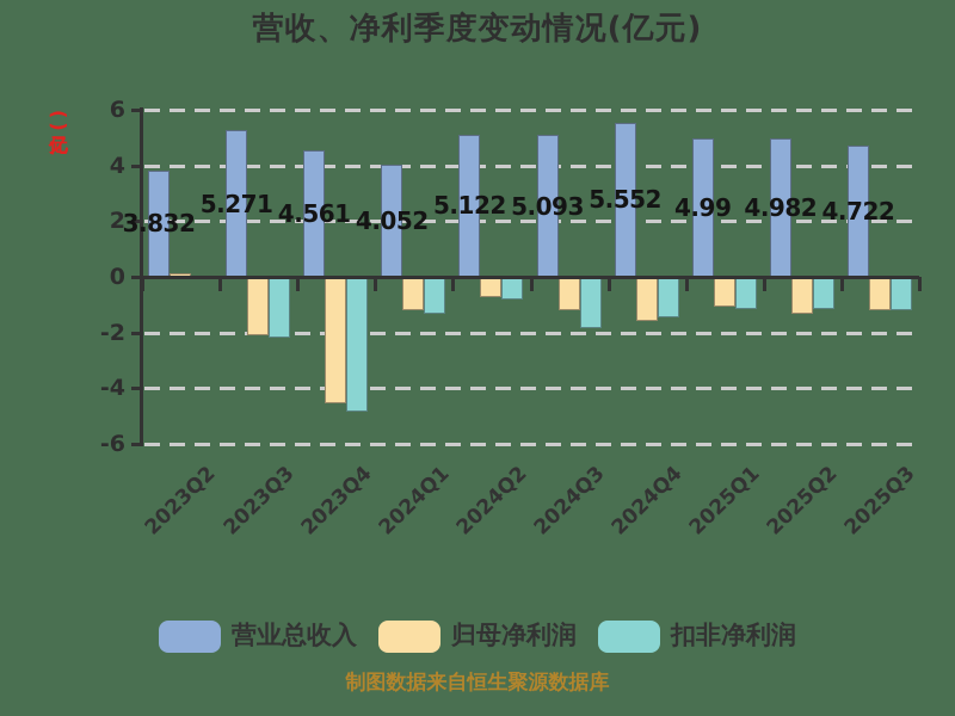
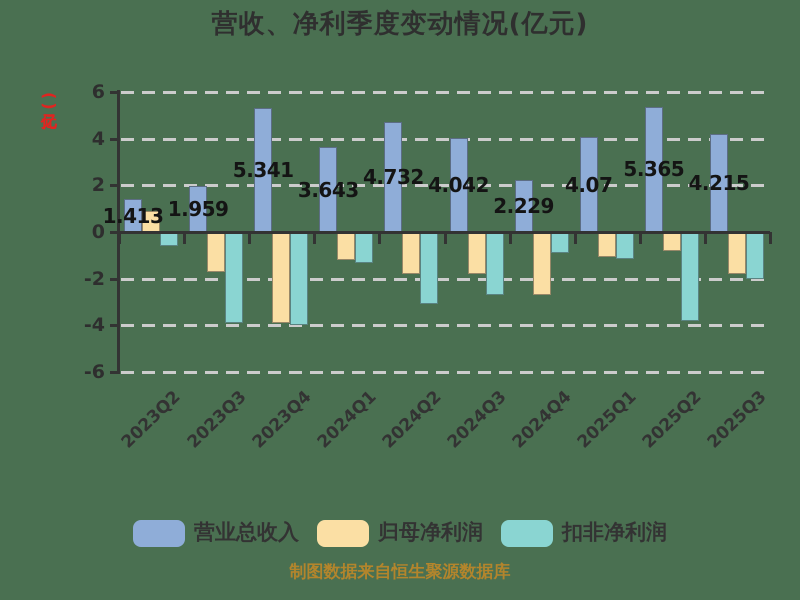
营业总收入/2023Q2: 3.832 -> 1.413
归母净利润/2023Q2: 0.1 -> 0.9
扣非净利润/2023Q2: -0.1 -> -0.6
营业总收入/2023Q3: 5.271 -> 1.959
归母净利润/2023Q3: -2.1 -> -1.7
扣非净利润/2023Q3: -2.2 -> -3.9
营业总收入/2023Q4: 4.561 -> 5.341
归母净利润/2023Q4: -4.5 -> -3.9
扣非净利润/2023Q4: -4.8 -> -4.0
营业总收入/2024Q1: 4.052 -> 3.643
营业总收入/2024Q2: 5.122 -> 4.732
归母净利润/2024Q2: -0.8 -> -1.8
扣非净利润/2024Q2: -0.8 -> -3.1
营业总收入/2024Q3: 5.093 -> 4.042
归母净利润/2024Q3: -1.2 -> -1.8
扣非净利润/2024Q3: -1.9 -> -2.7
营业总收入/2024Q4: 5.552 -> 2.229
归母净利润/2024Q4: -1.6 -> -2.7
扣非净利润/2024Q4: -1.5 -> -0.9
营业总收入/2025Q1: 4.99 -> 4.07
营业总收入/2025Q2: 4.982 -> 5.365
归母净利润/2025Q2: -1.3 -> -0.8
扣非净利润/2025Q2: -1.2 -> -3.8
营业总收入/2025Q3: 4.722 -> 4.215
归母净利润/2025Q3: -1.2 -> -1.8
扣非净利润/2025Q3: -1.2 -> -2.0
